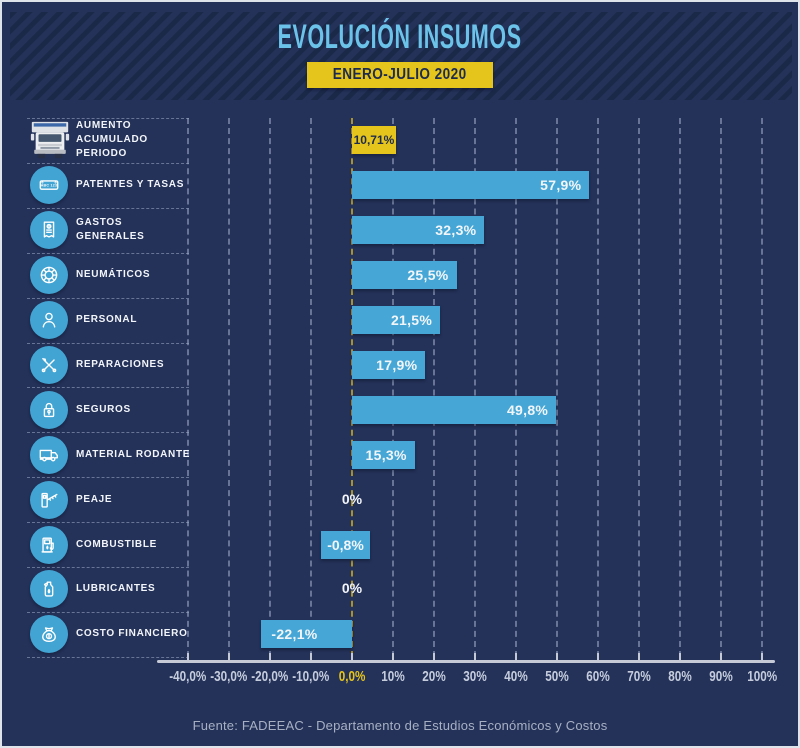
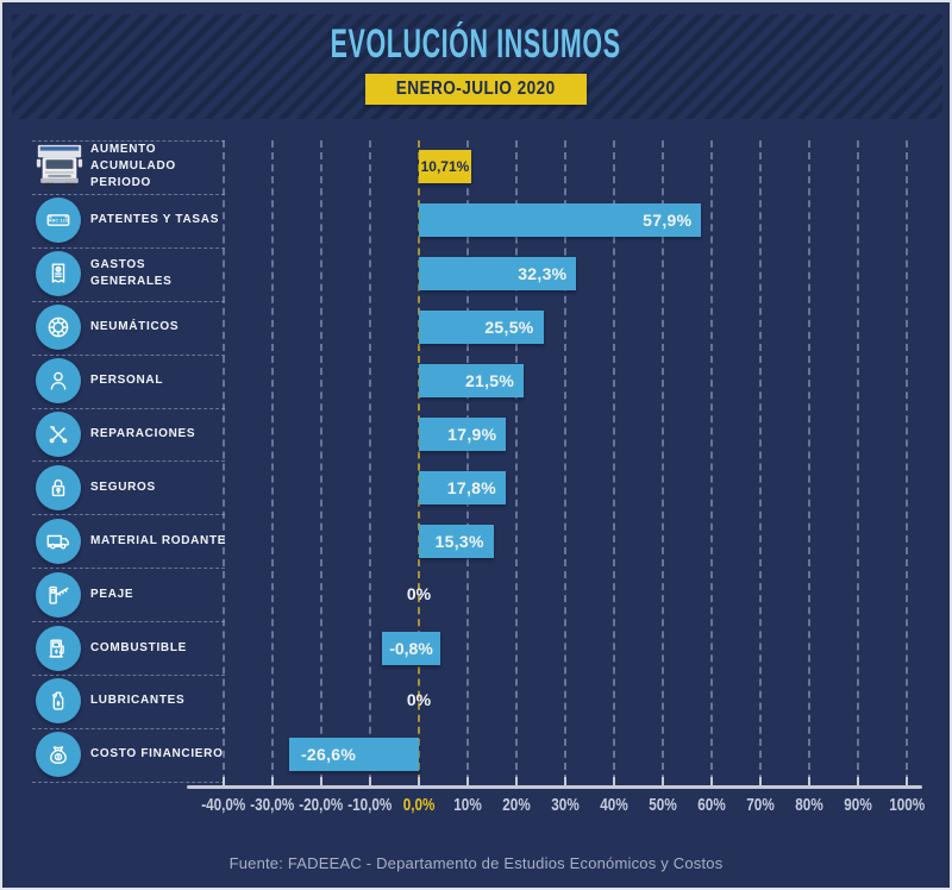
SEGUROS: 49,8% -> 17,8%
COSTO FINANCIERO: -22,1% -> -26,6%
